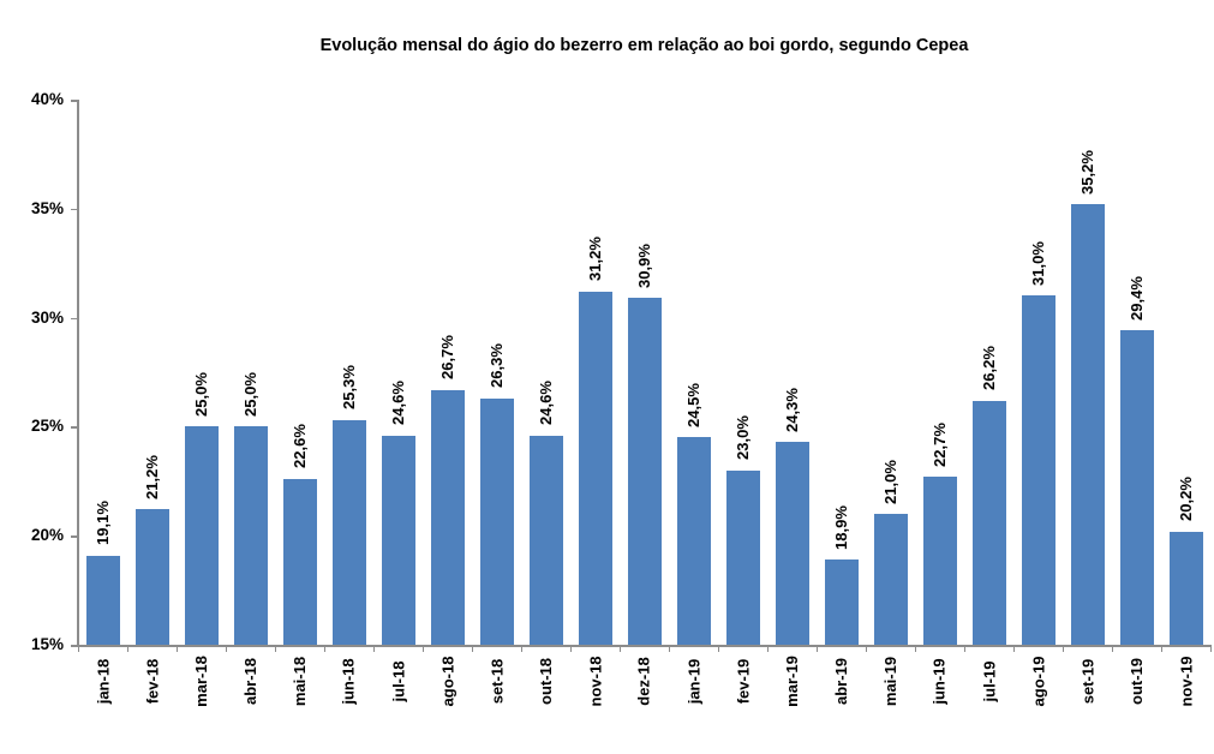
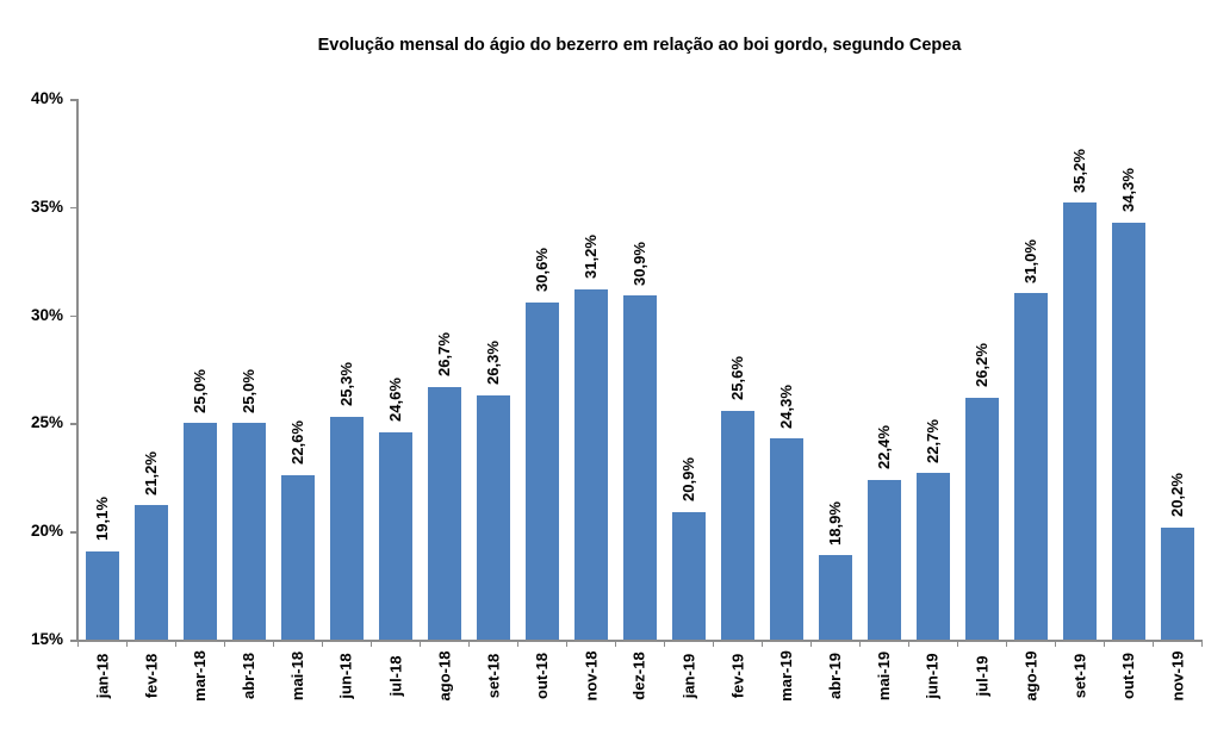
out-18: 24,6% -> 30,6%
jan-19: 24,5% -> 20,9%
fev-19: 23,0% -> 25,6%
mai-19: 21,0% -> 22,4%
out-19: 29,4% -> 34,3%
